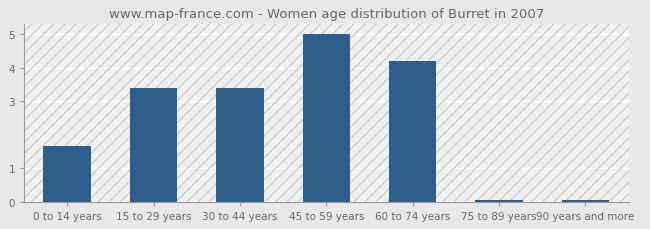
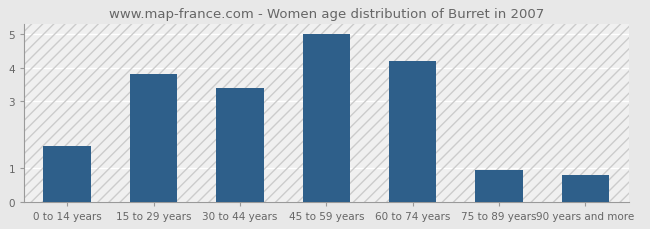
15 to 29 years: 3.40 -> 3.80
75 to 89 years: 0.05 -> 0.95
90 years and more: 0.05 -> 0.80
